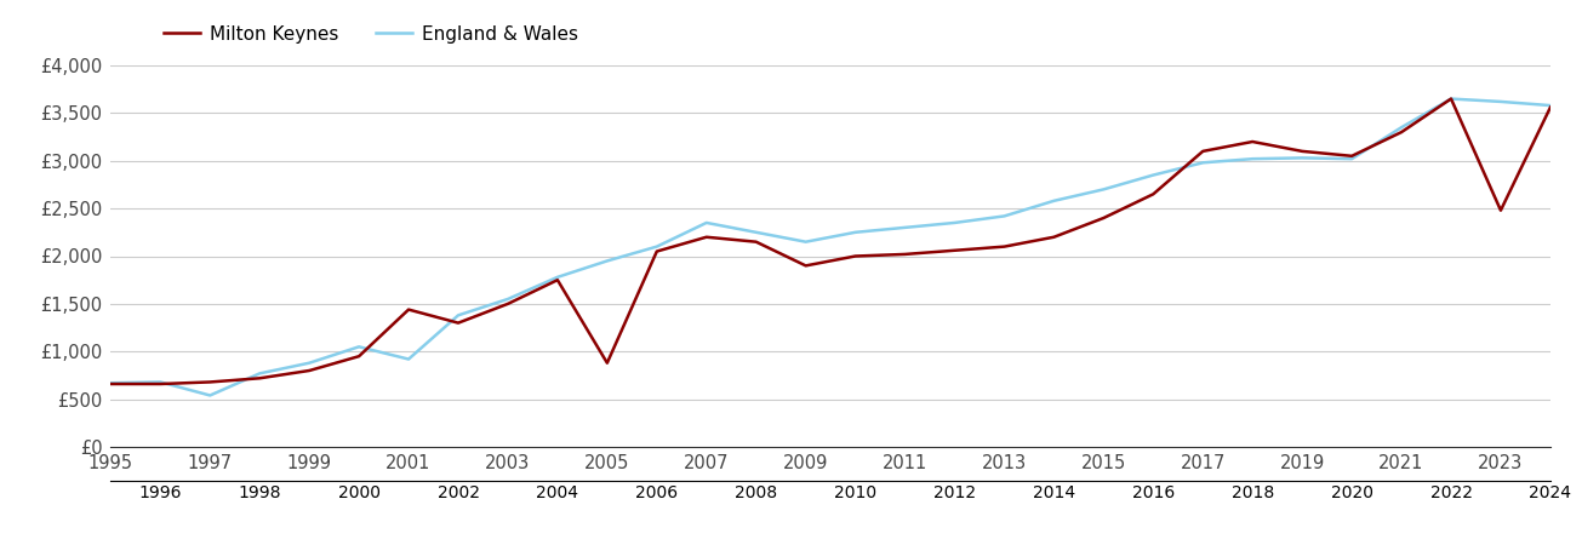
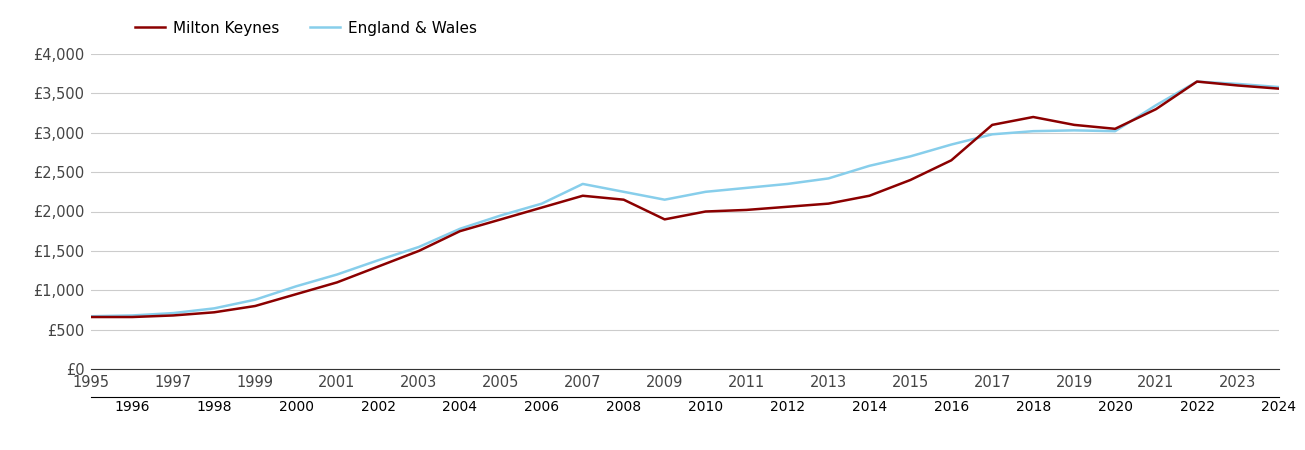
England & Wales/1997: £540 -> £710
Milton Keynes/2001: £1,440 -> £1,100
England & Wales/2001: £920 -> £1,200
Milton Keynes/2005: £880 -> £1,900
Milton Keynes/2023: £2,480 -> £3,600
